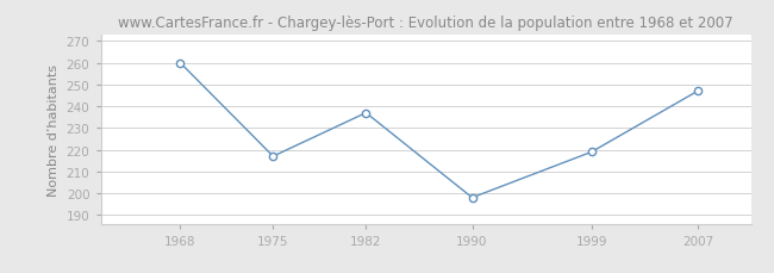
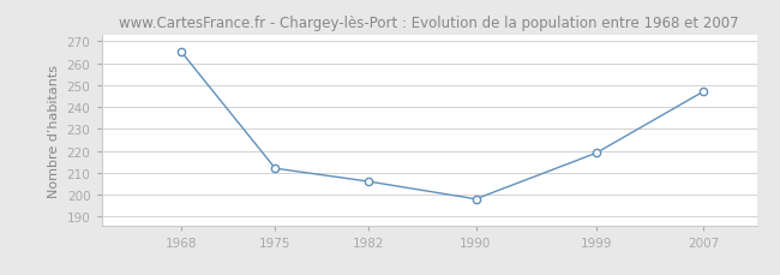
1968: 260 -> 265
1975: 217 -> 212
1982: 237 -> 206
